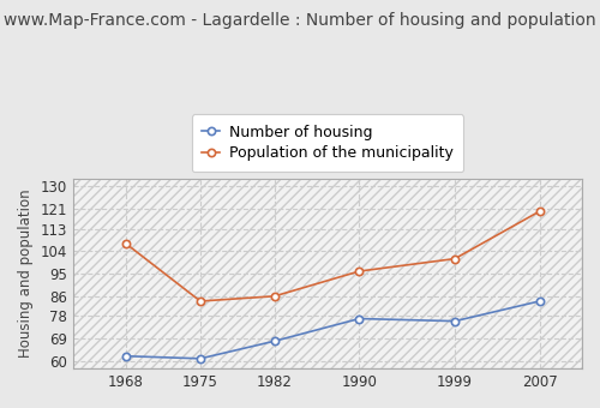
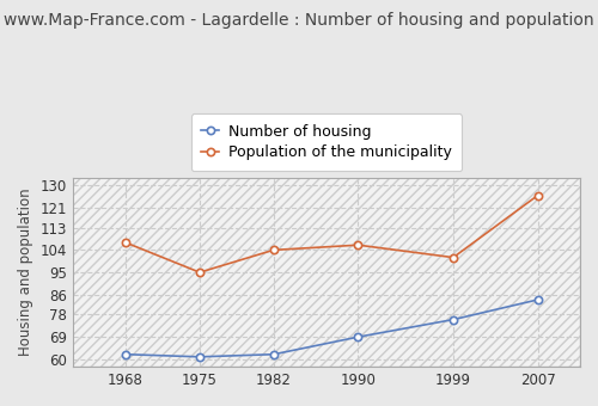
Population of the municipality/1975: 84 -> 95
Number of housing/1982: 68 -> 62
Population of the municipality/1982: 86 -> 104
Number of housing/1990: 77 -> 69
Population of the municipality/1990: 96 -> 106
Population of the municipality/2007: 120 -> 126
